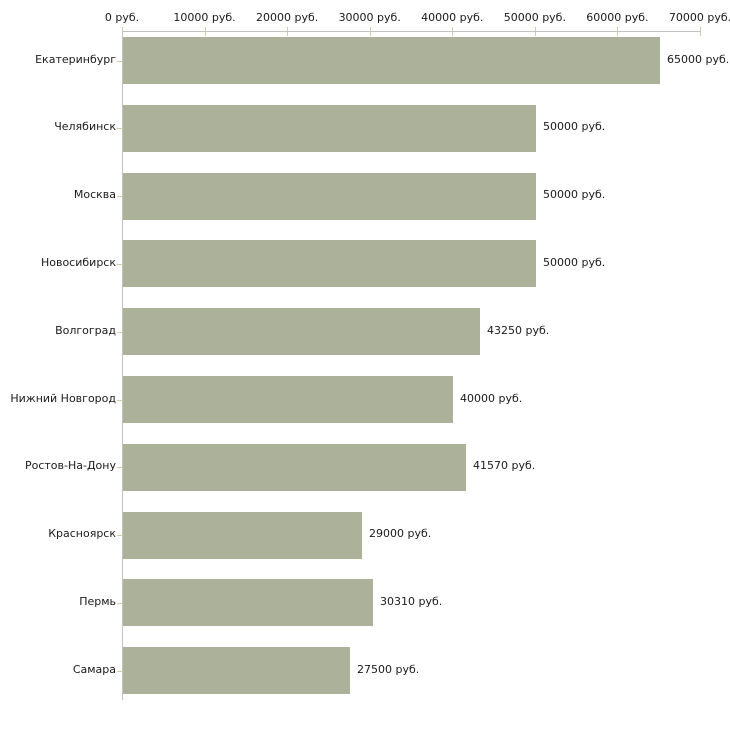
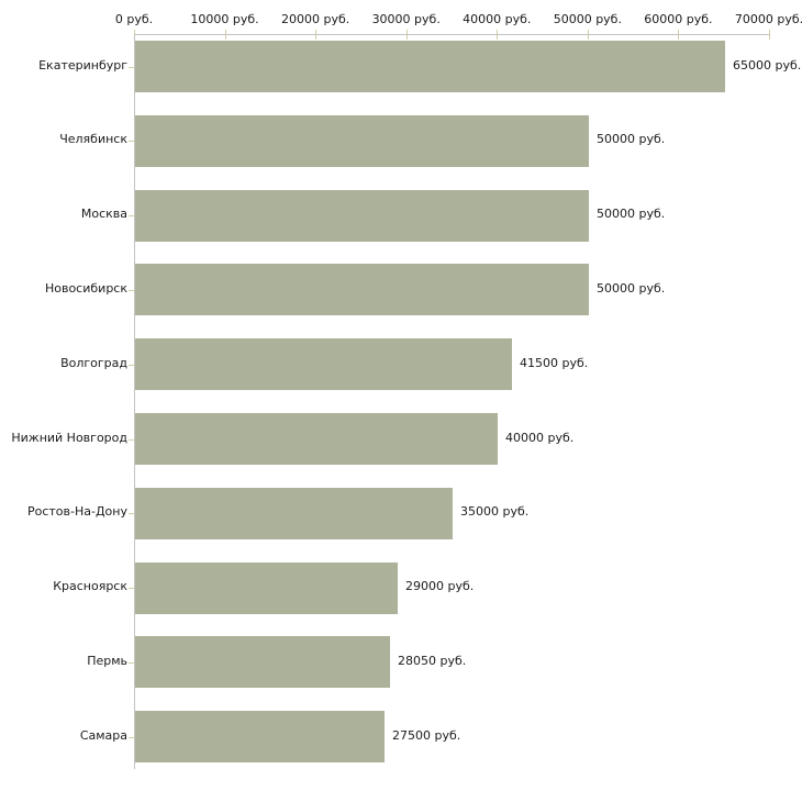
Волгоград: 43250 -> 41500
Ростов-На-Дону: 41570 -> 35000
Пермь: 30310 -> 28050
